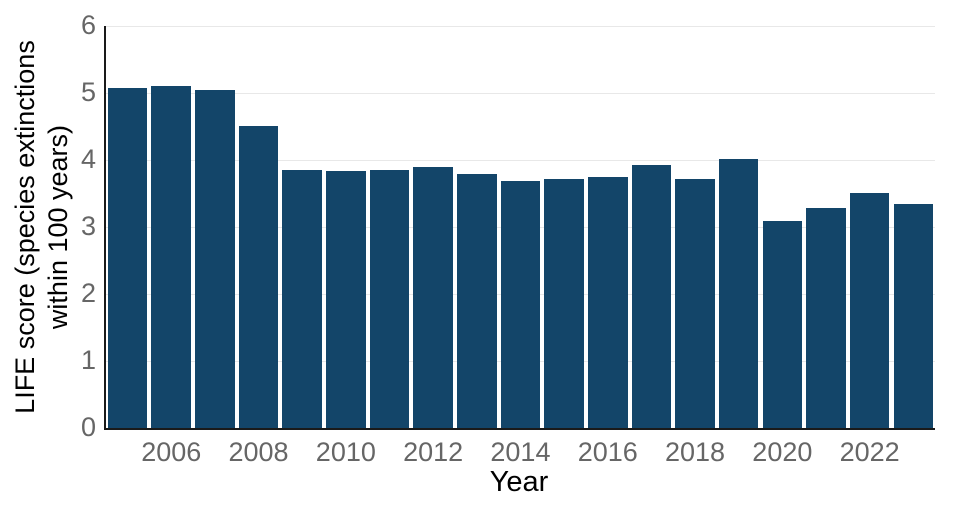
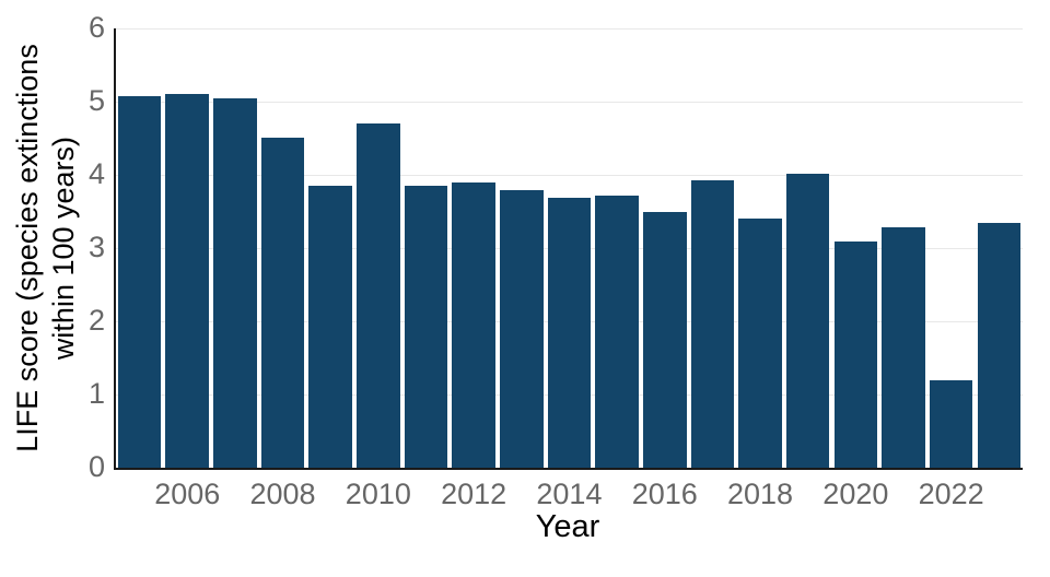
2010: 3.8 -> 4.7
2016: 3.7 -> 3.5
2018: 3.7 -> 3.4
2022: 3.5 -> 1.2
